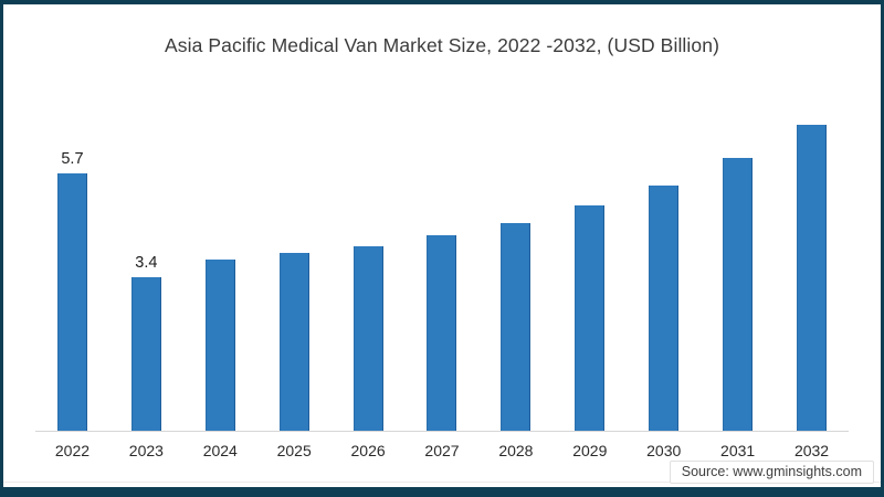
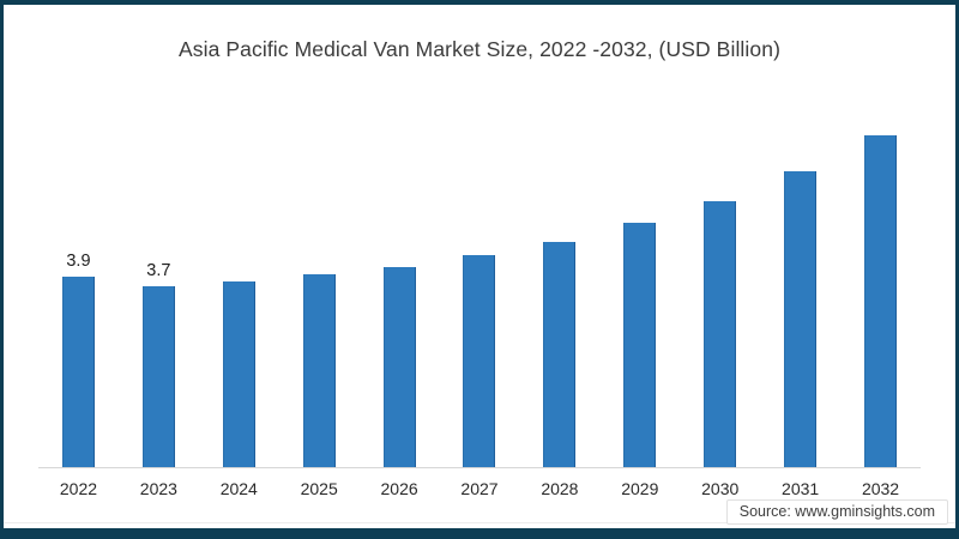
2022: 5.7 -> 3.9
2023: 3.4 -> 3.7
